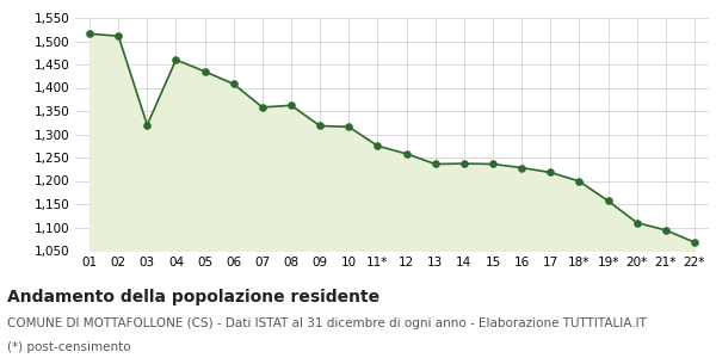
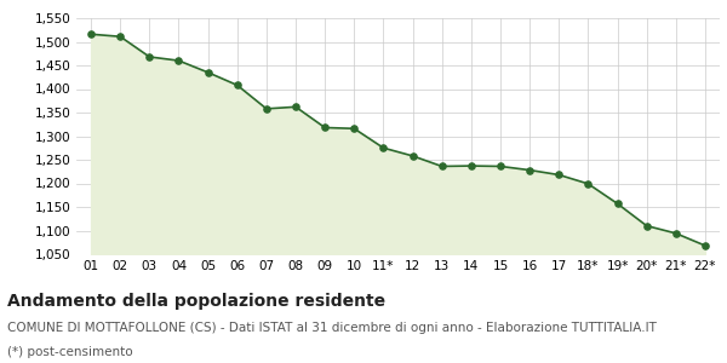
03: 1,320 -> 1,468
